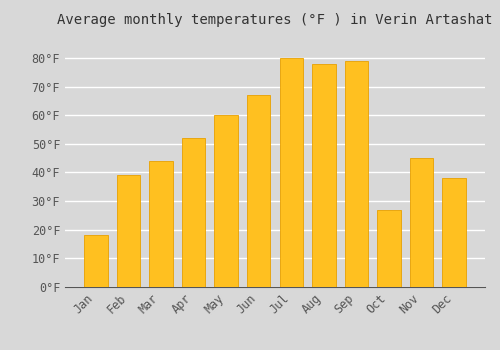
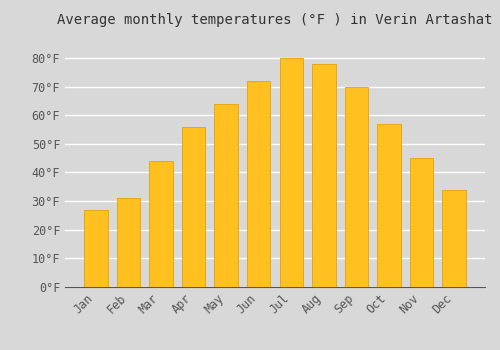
Jan: 18°F -> 27°F
Feb: 39°F -> 31°F
Apr: 52°F -> 56°F
May: 60°F -> 64°F
Jun: 67°F -> 72°F
Sep: 79°F -> 70°F
Oct: 27°F -> 57°F
Dec: 38°F -> 34°F
